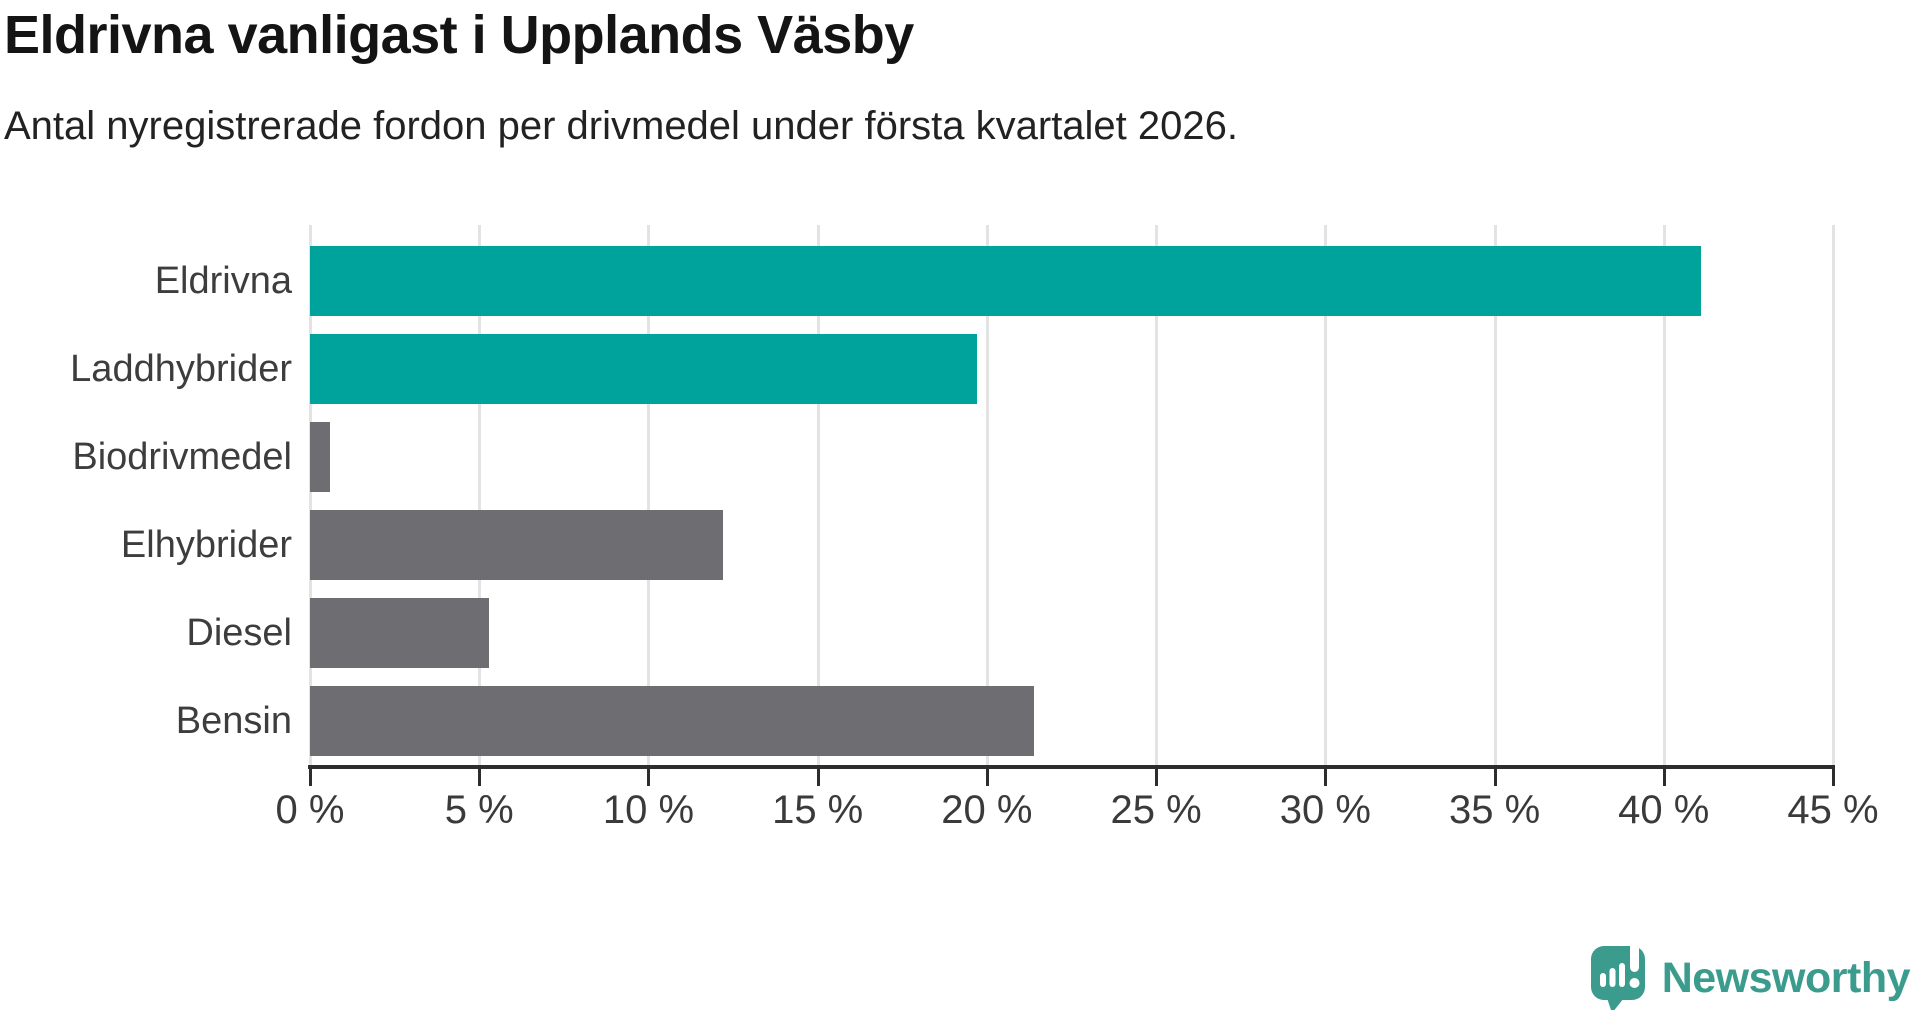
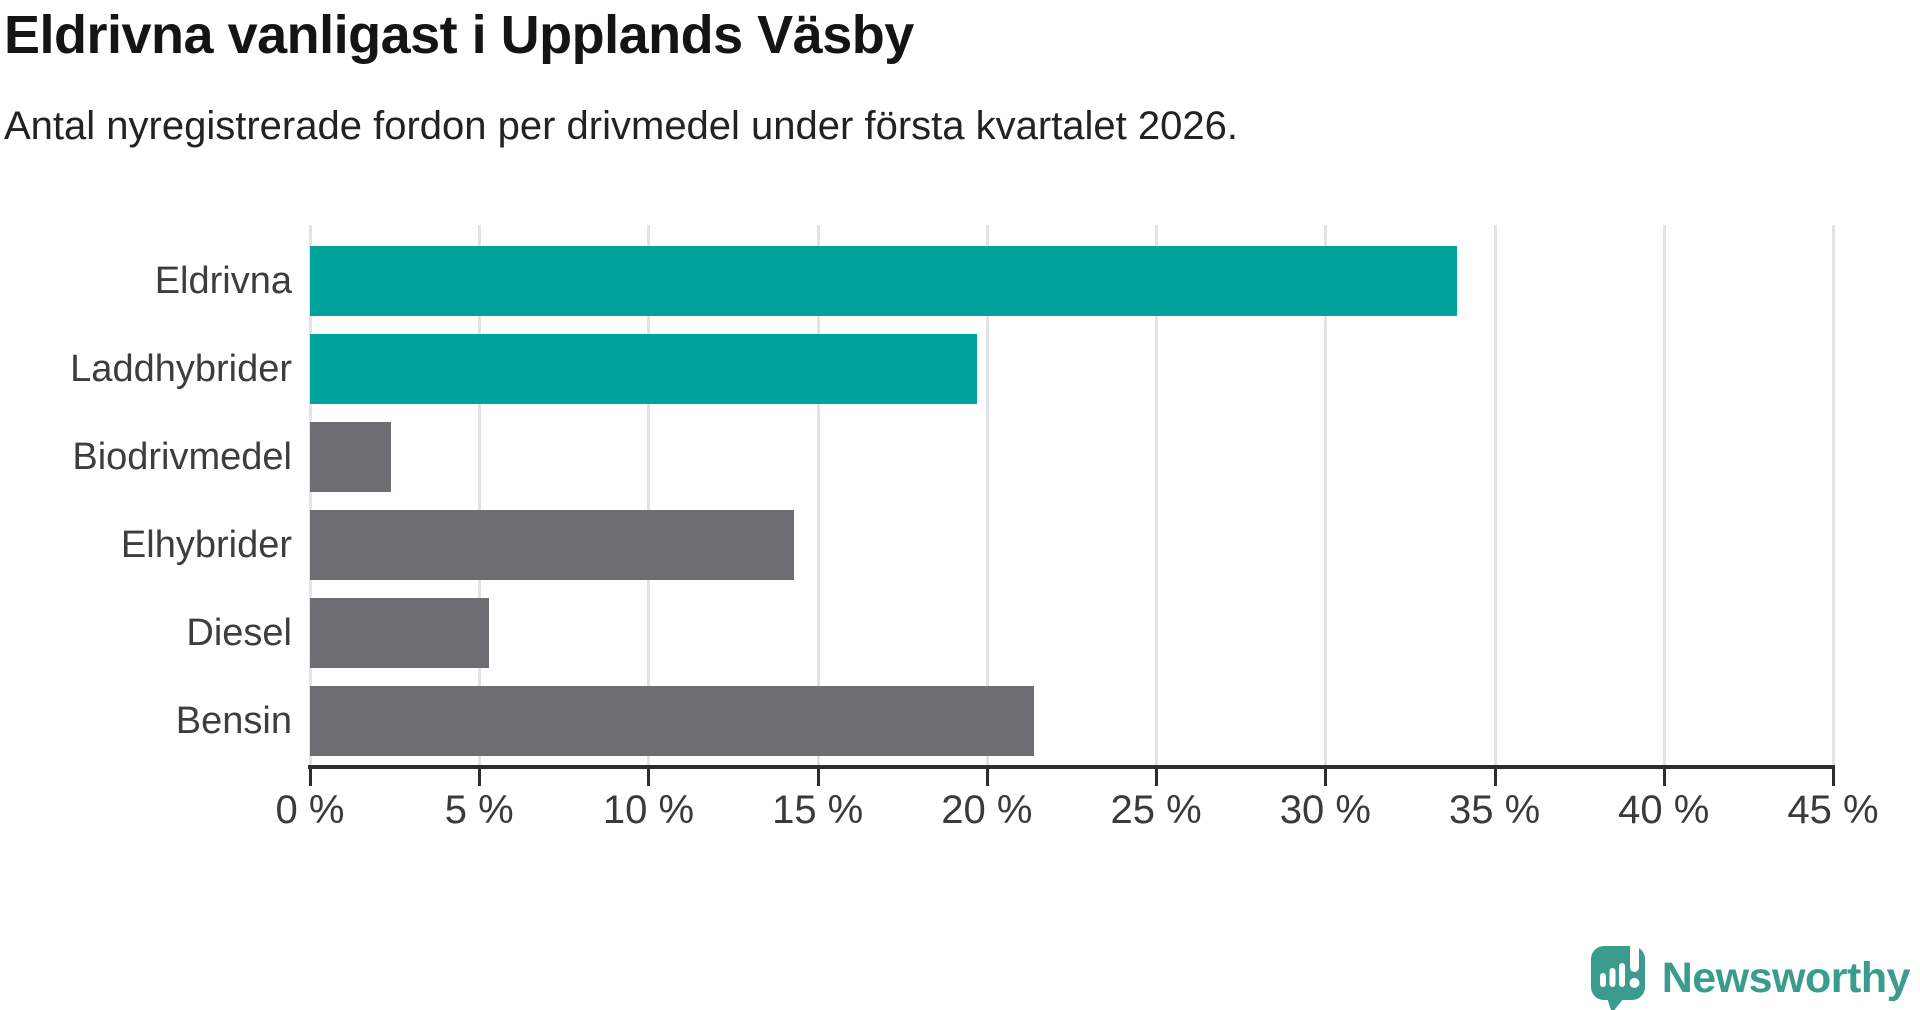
Eldrivna: 41.1% -> 33.9%
Biodrivmedel: 0.6% -> 2.4%
Elhybrider: 12.2% -> 14.3%
